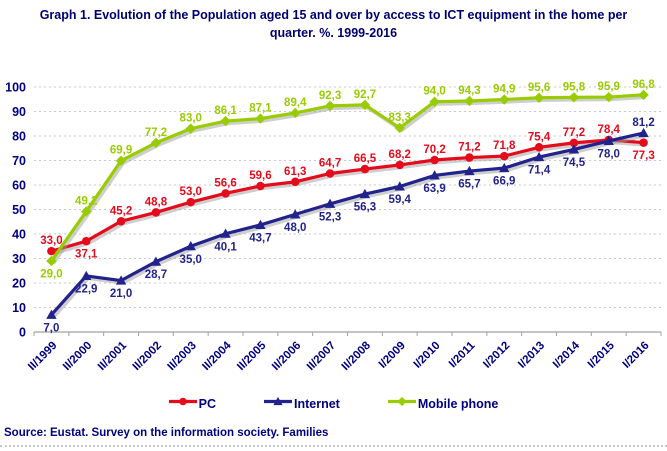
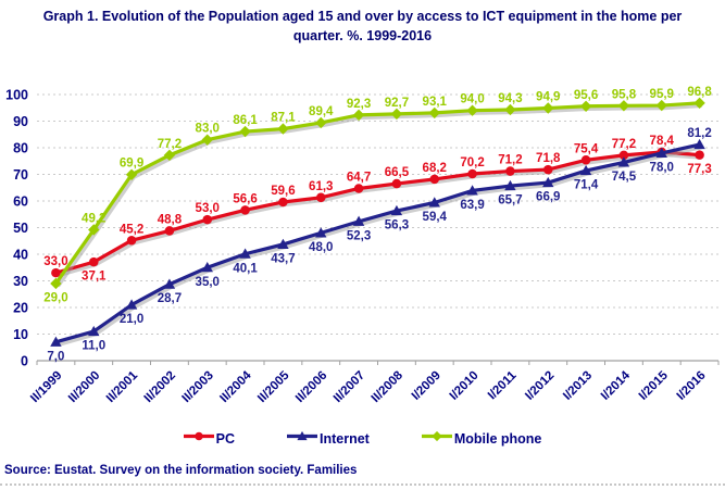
Internet/II/2000: 22,9 -> 11,0
Mobile phone/I/2009: 83,3 -> 93,1
